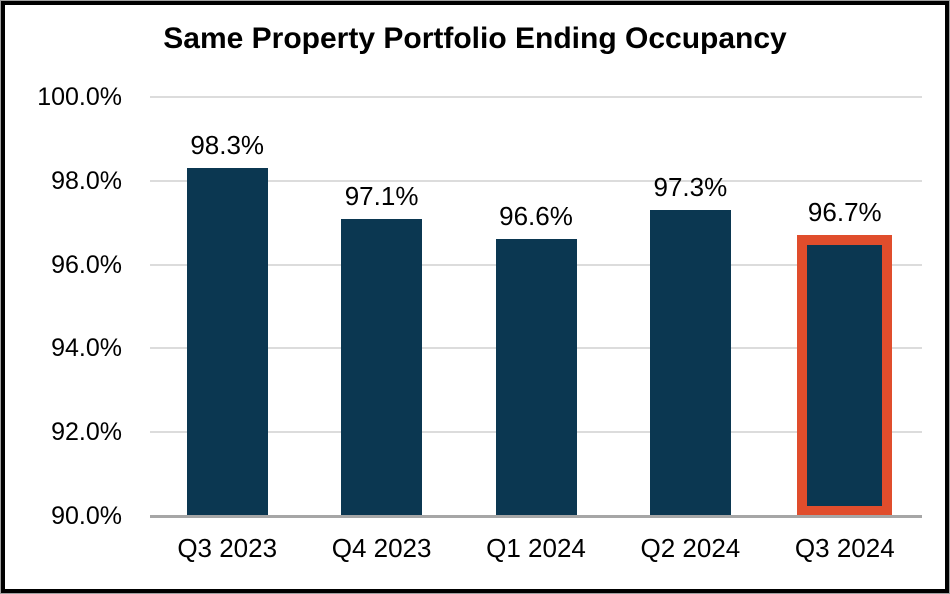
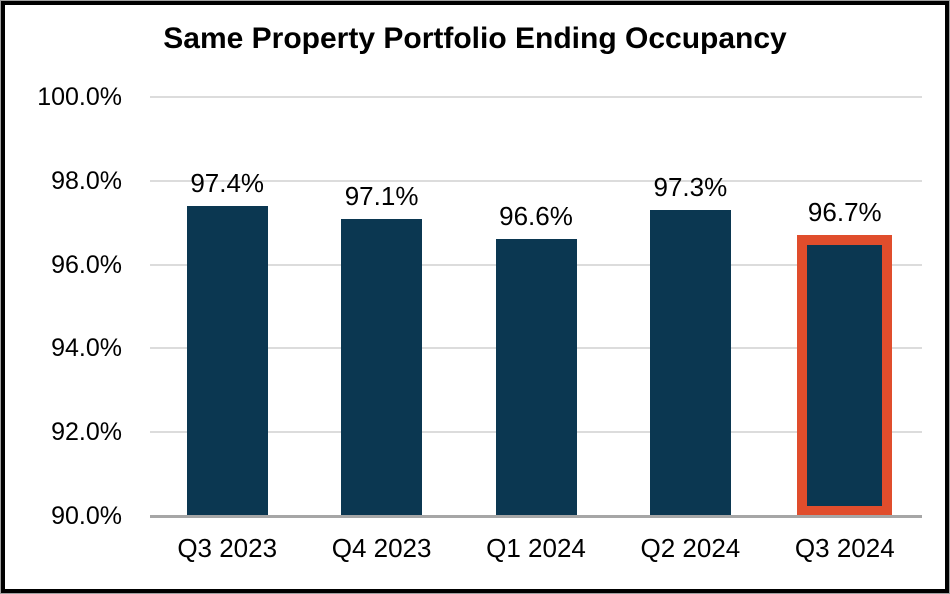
Q3 2023: 98.3% -> 97.4%
